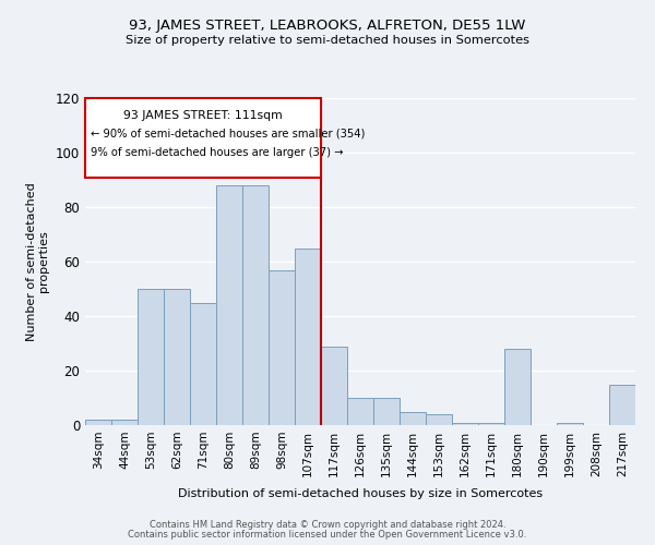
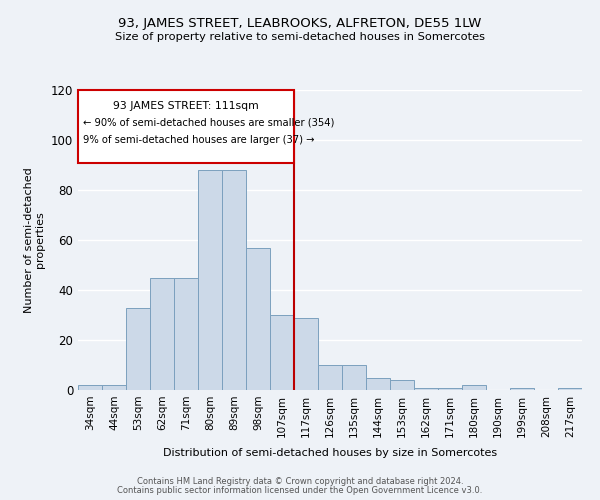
53sqm: 50 -> 33
62sqm: 50 -> 45
107sqm: 65 -> 30
180sqm: 28 -> 2
217sqm: 15 -> 1
